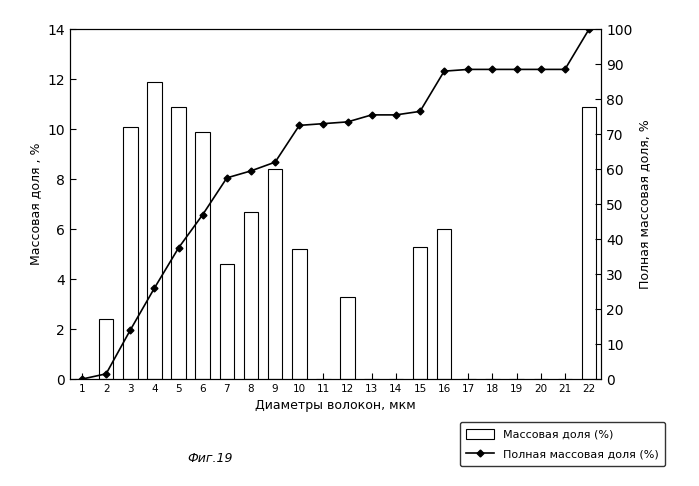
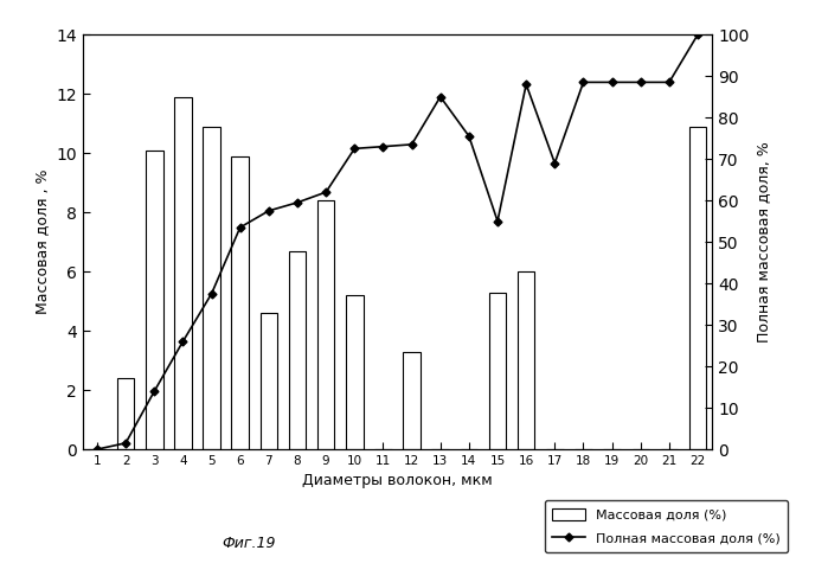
Полная массовая доля (%)/6: 47.0 -> 53.5
Полная массовая доля (%)/13: 75.5 -> 85.0
Полная массовая доля (%)/15: 76.5 -> 55.0
Полная массовая доля (%)/17: 88.5 -> 69.0
